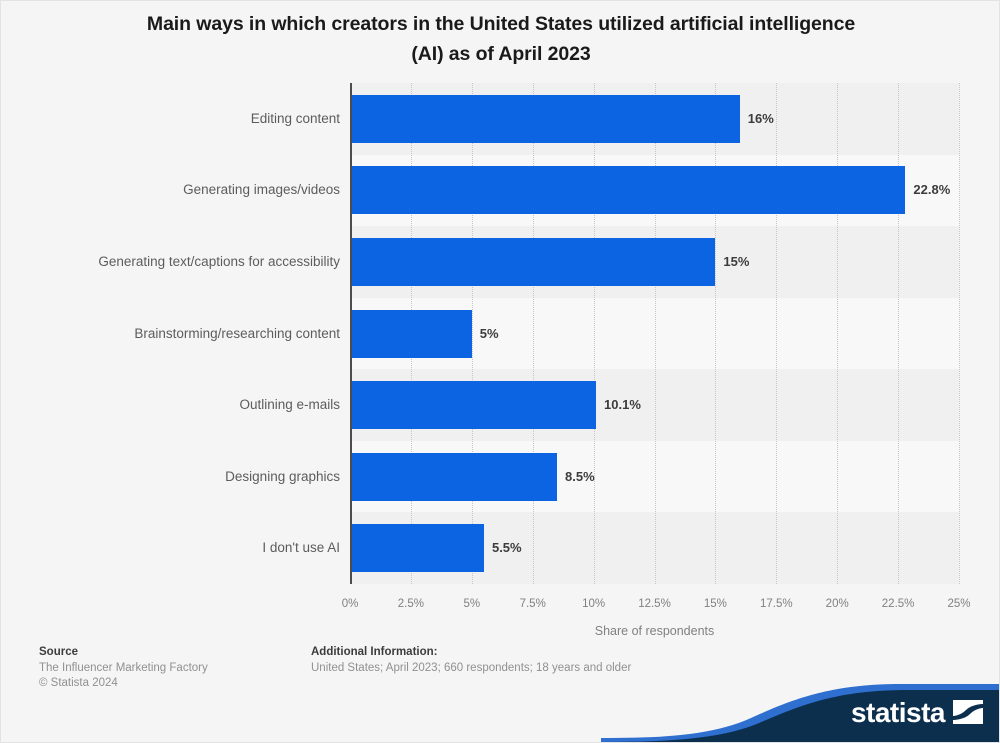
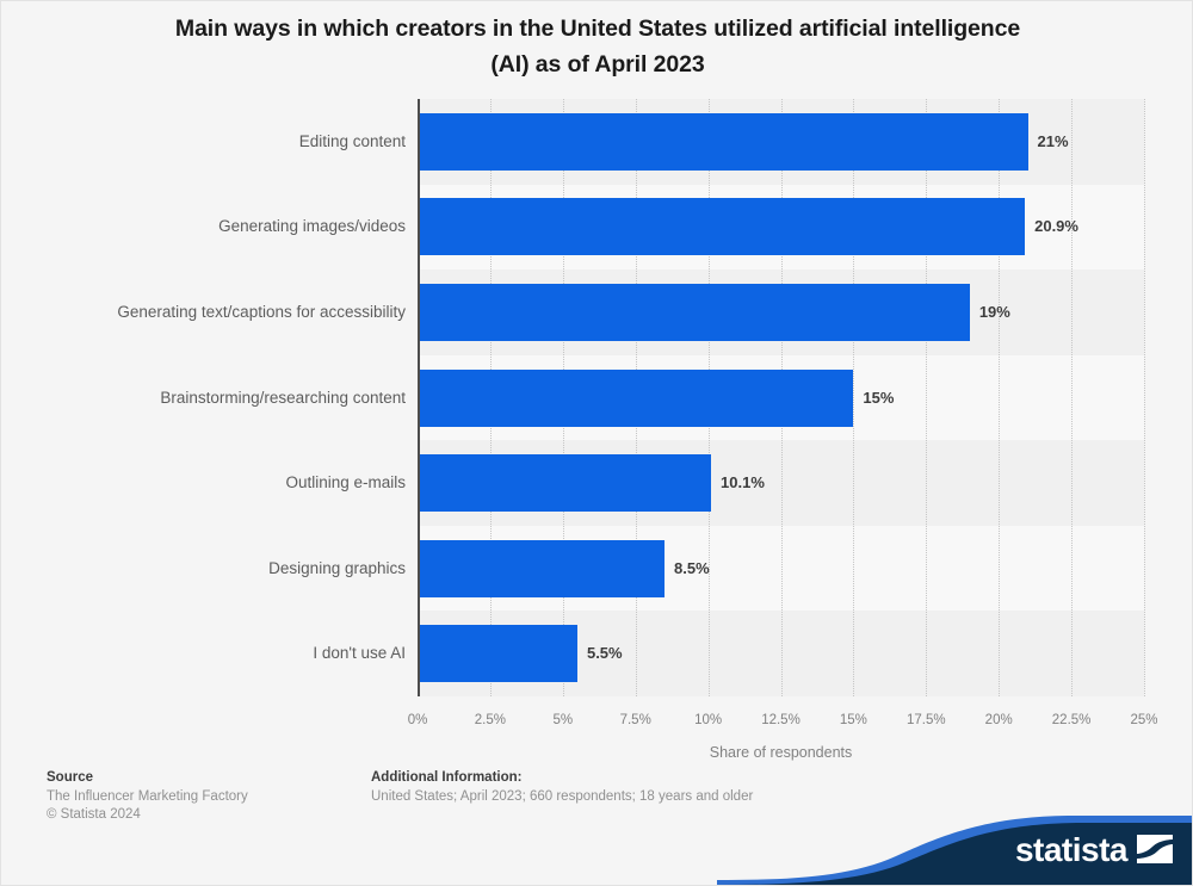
Editing content: 16% -> 21%
Generating images/videos: 22.8% -> 20.9%
Generating text/captions for accessibility: 15% -> 19%
Brainstorming/researching content: 5% -> 15%
